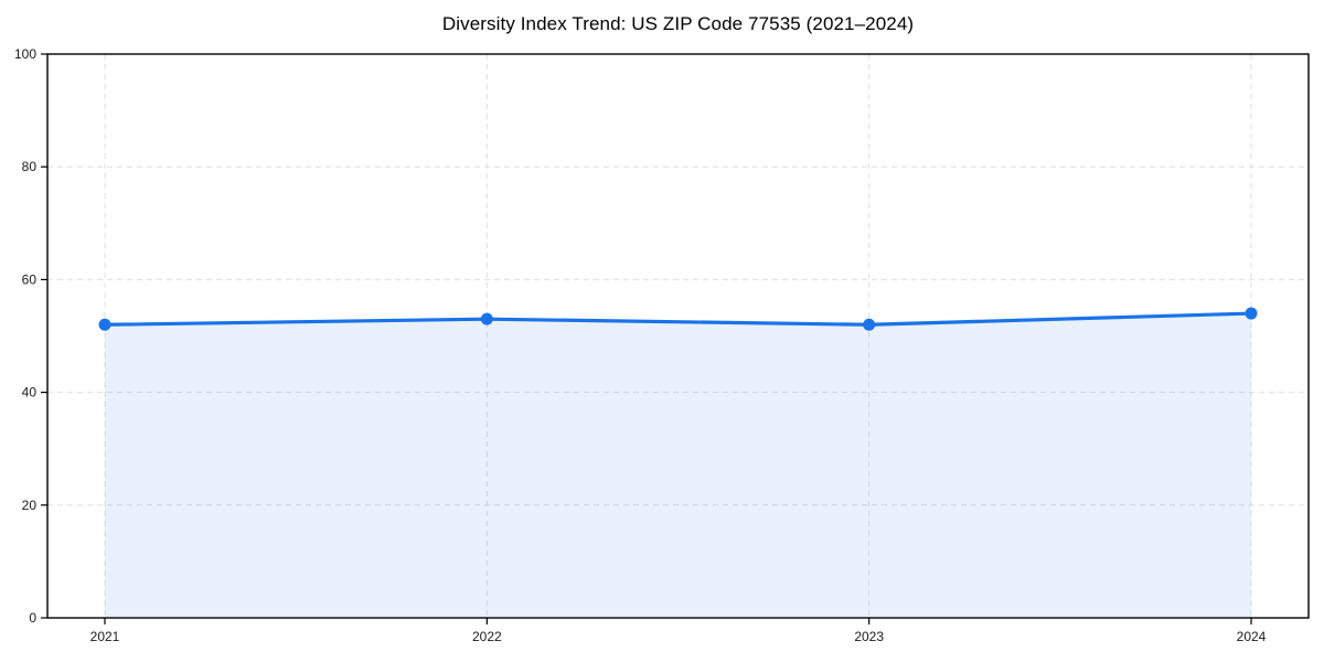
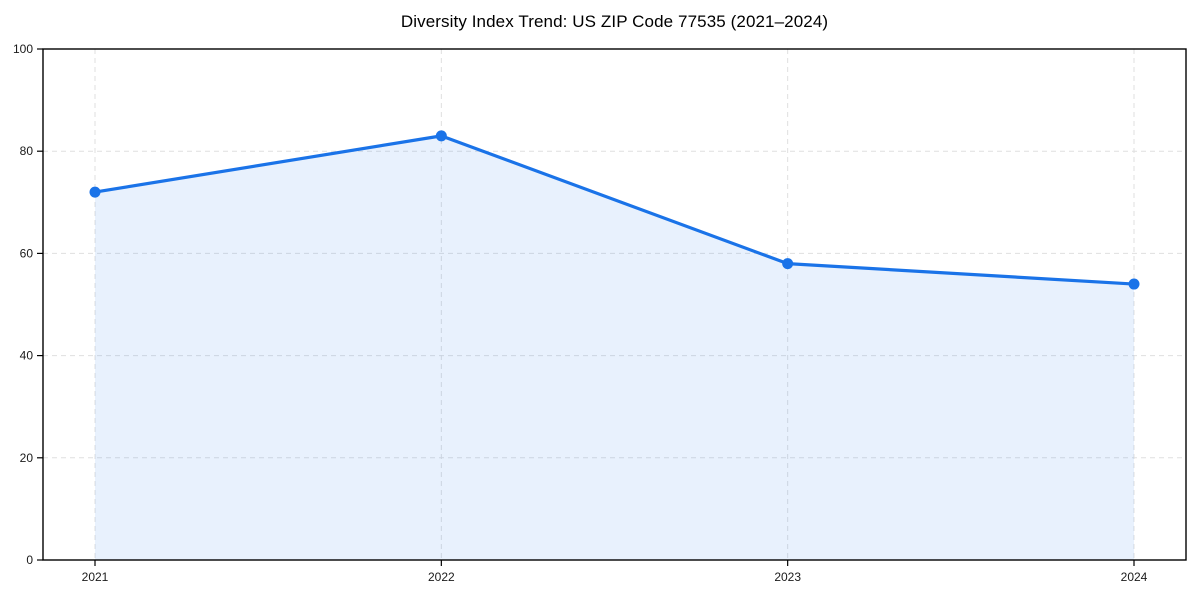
2021: 52 -> 72
2022: 53 -> 83
2023: 52 -> 58
